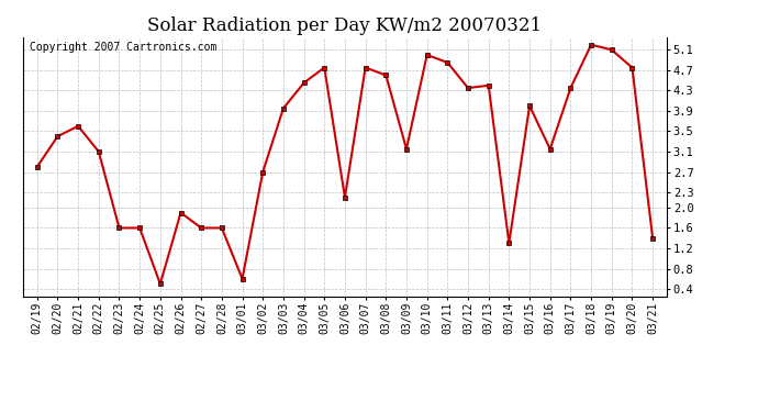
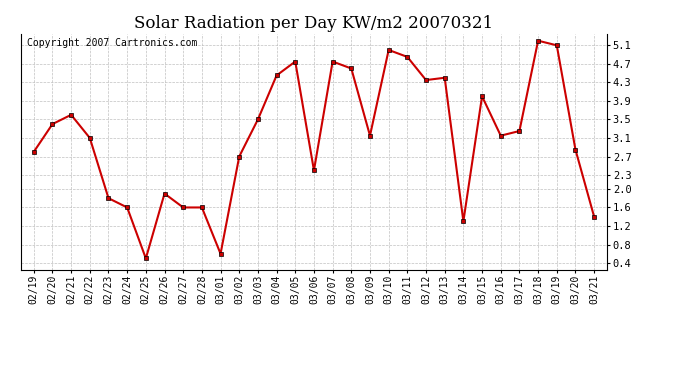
02/23: 1.60 -> 1.80
03/03: 3.95 -> 3.50
03/06: 2.20 -> 2.40
03/17: 4.35 -> 3.25
03/20: 4.75 -> 2.85
